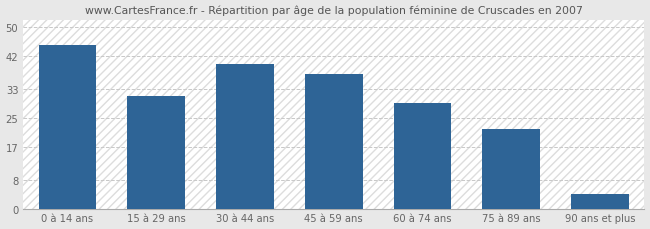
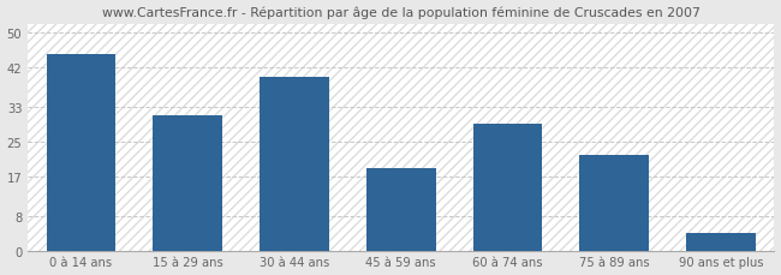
45 à 59 ans: 37 -> 19
